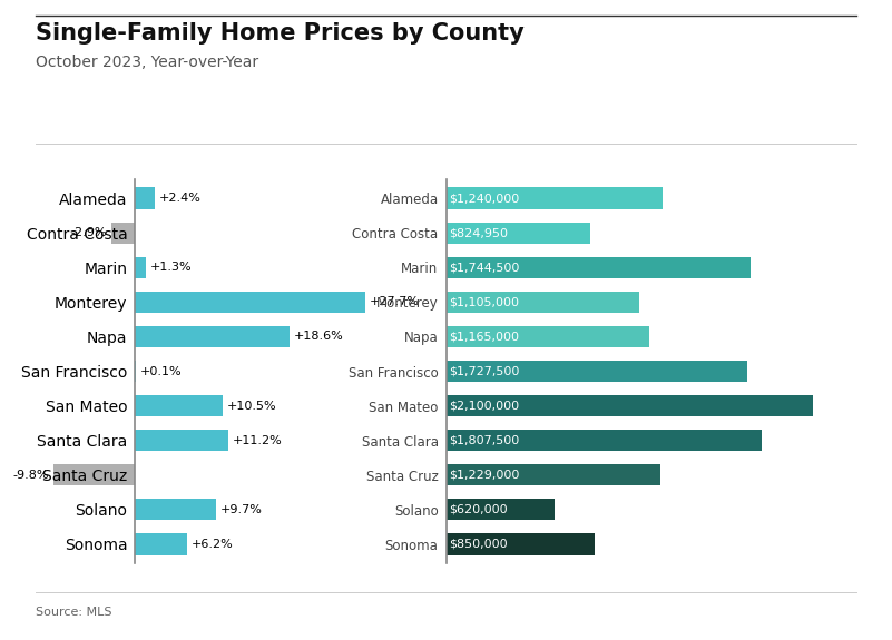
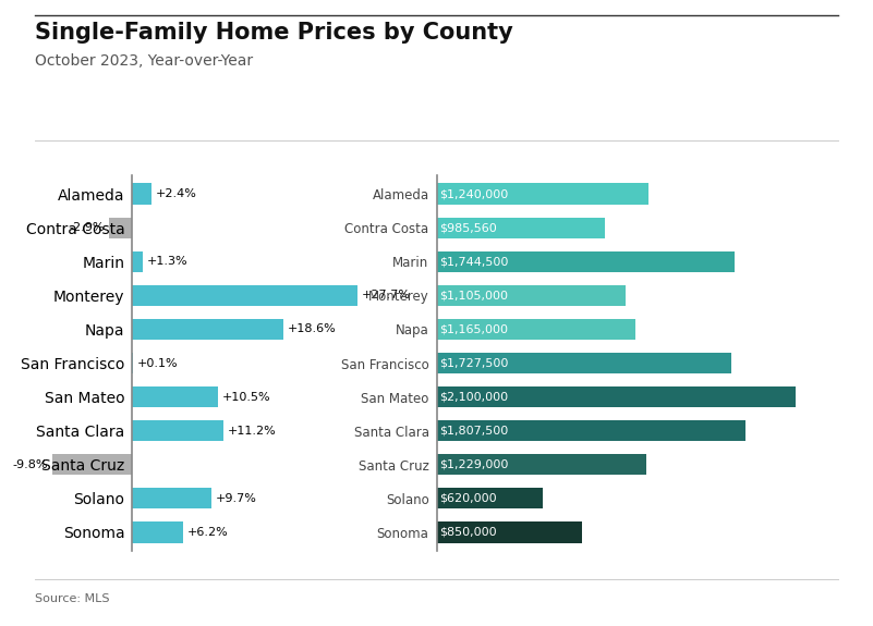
Contra Costa: $824,950 -> $985,560
